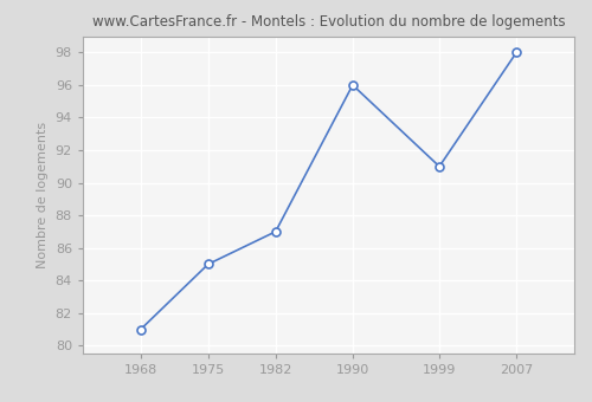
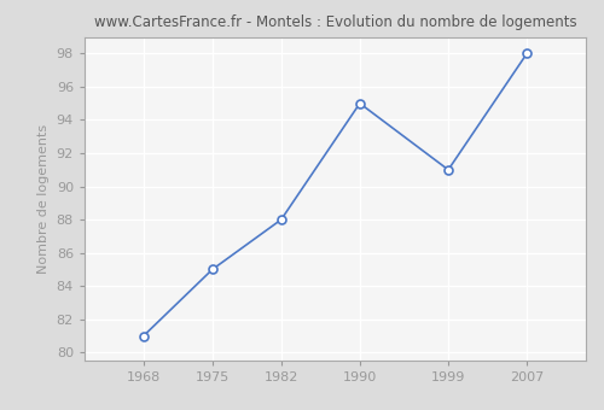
1982: 87 -> 88
1990: 96 -> 95
